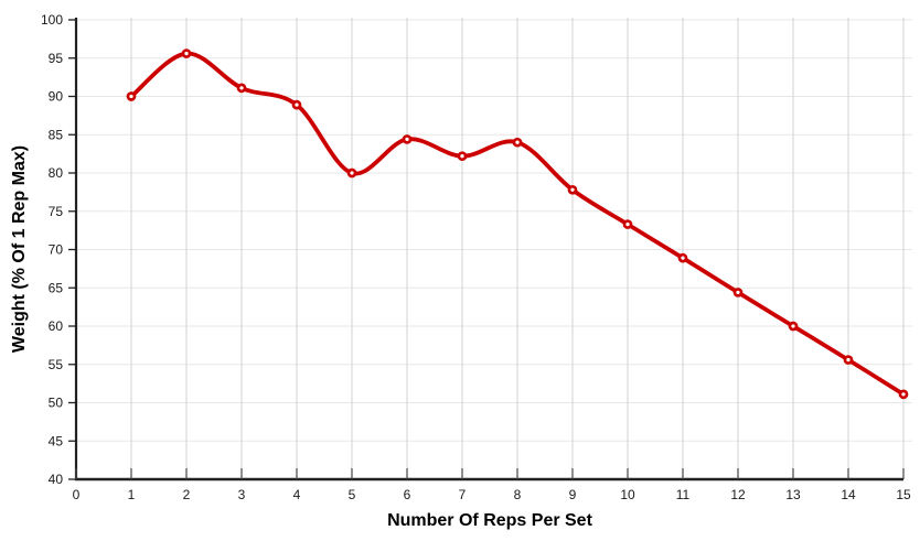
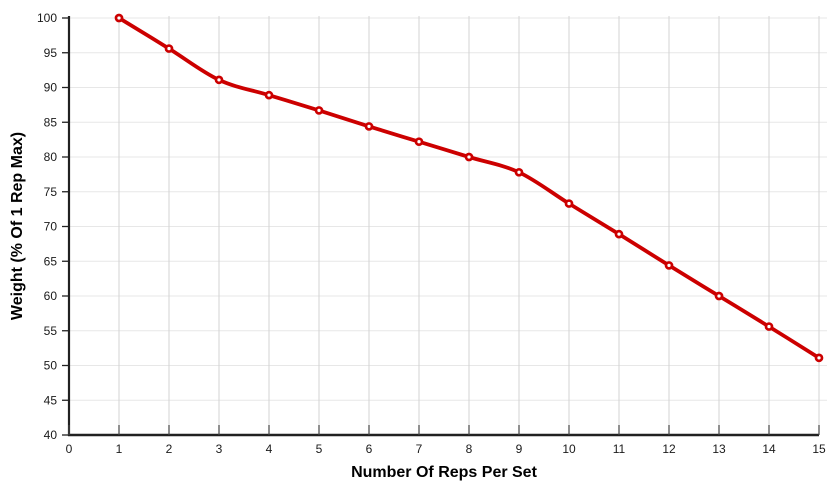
1: 90 -> 100
5: 80 -> 87
8: 84 -> 80
